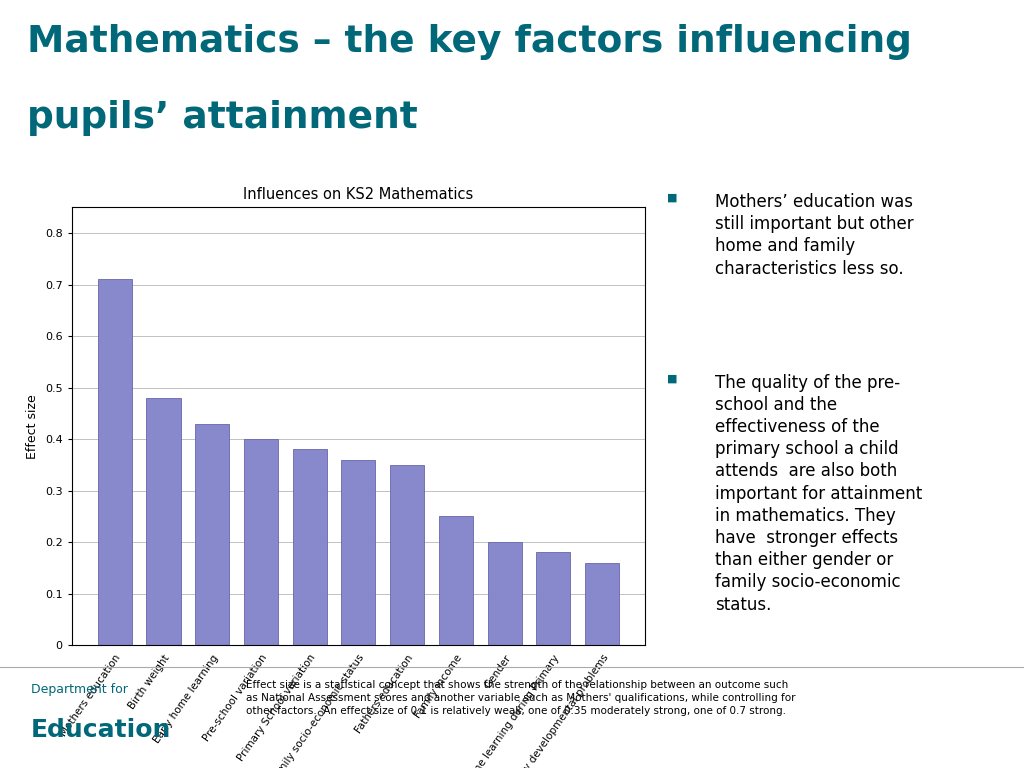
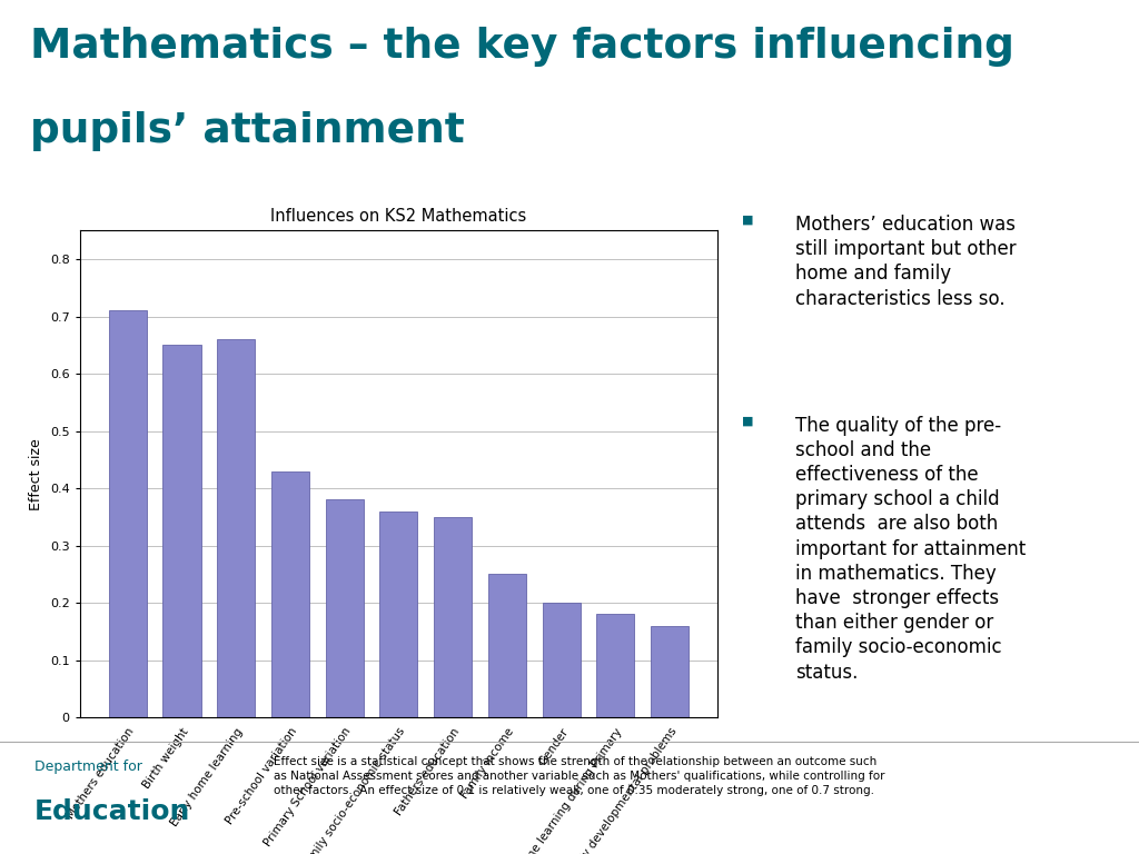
Birth weight: 0.48 -> 0.65
Early home learning: 0.43 -> 0.66
Pre-school variation: 0.40 -> 0.43
